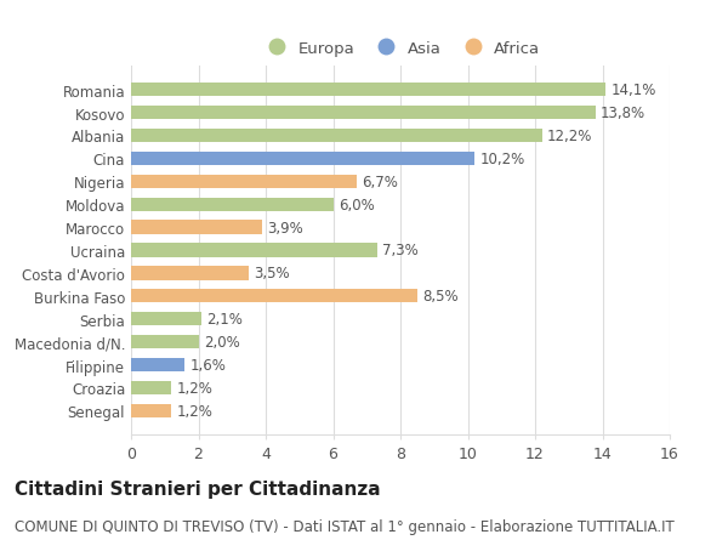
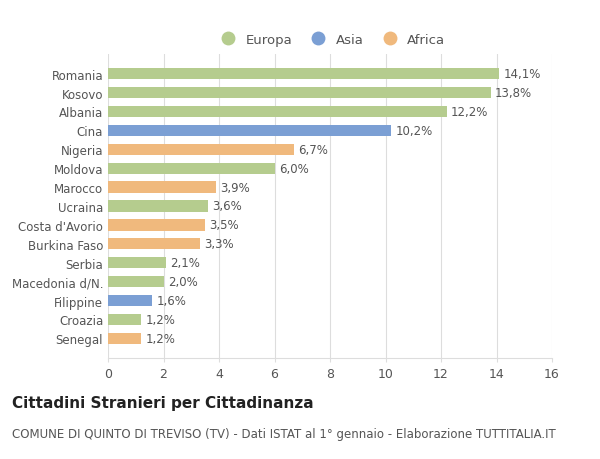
Ucraina: 7,3% -> 3,6%
Burkina Faso: 8,5% -> 3,3%
